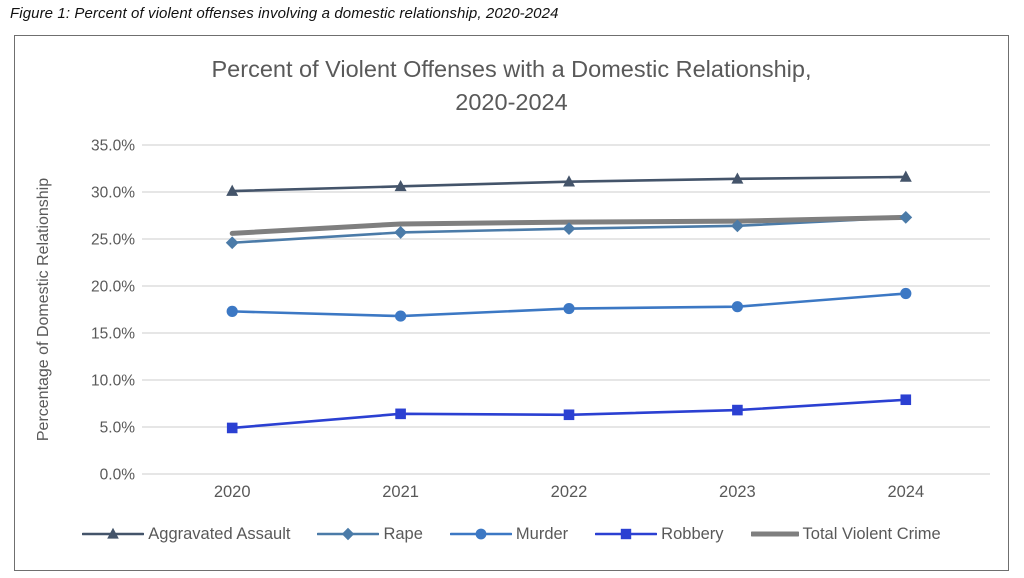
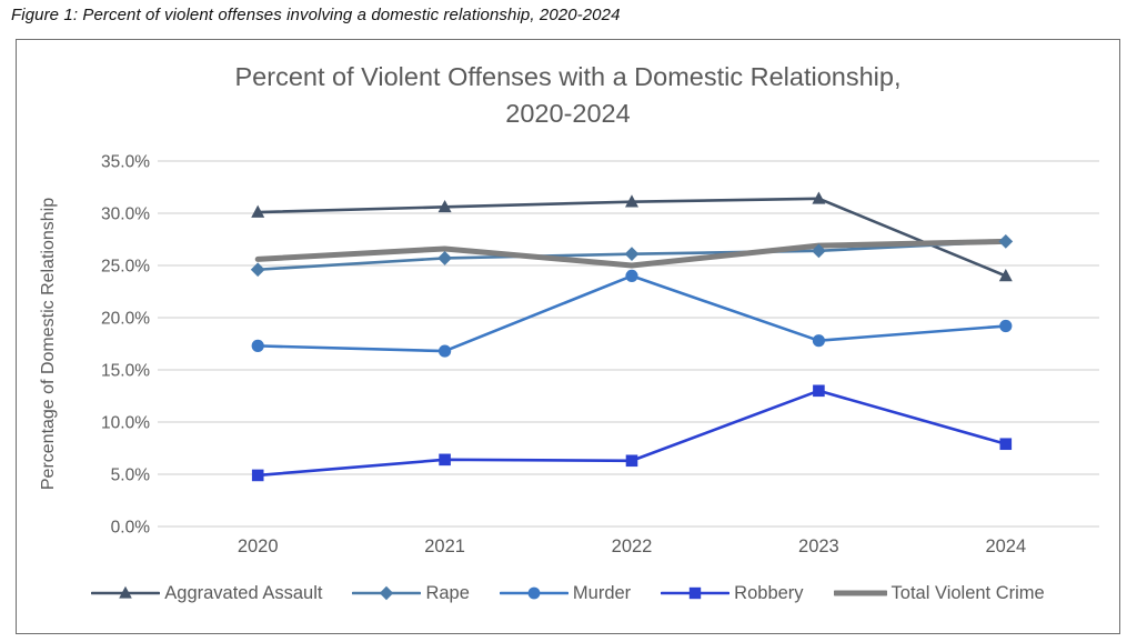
Murder/2022: 18% -> 24%
Total Violent Crime/2022: 27% -> 25%
Robbery/2023: 7% -> 13%
Aggravated Assault/2024: 32% -> 24%
